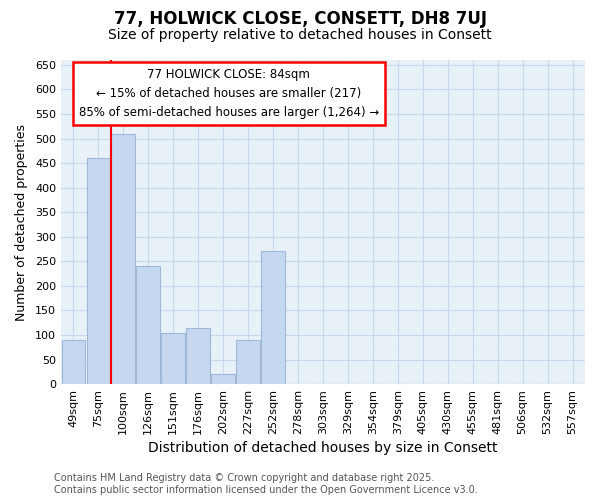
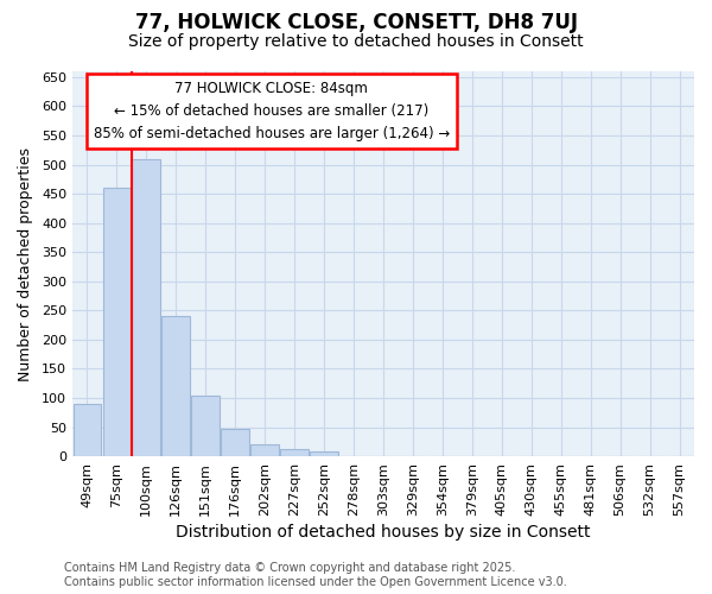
176sqm: 115 -> 48
227sqm: 90 -> 13
252sqm: 270 -> 8
